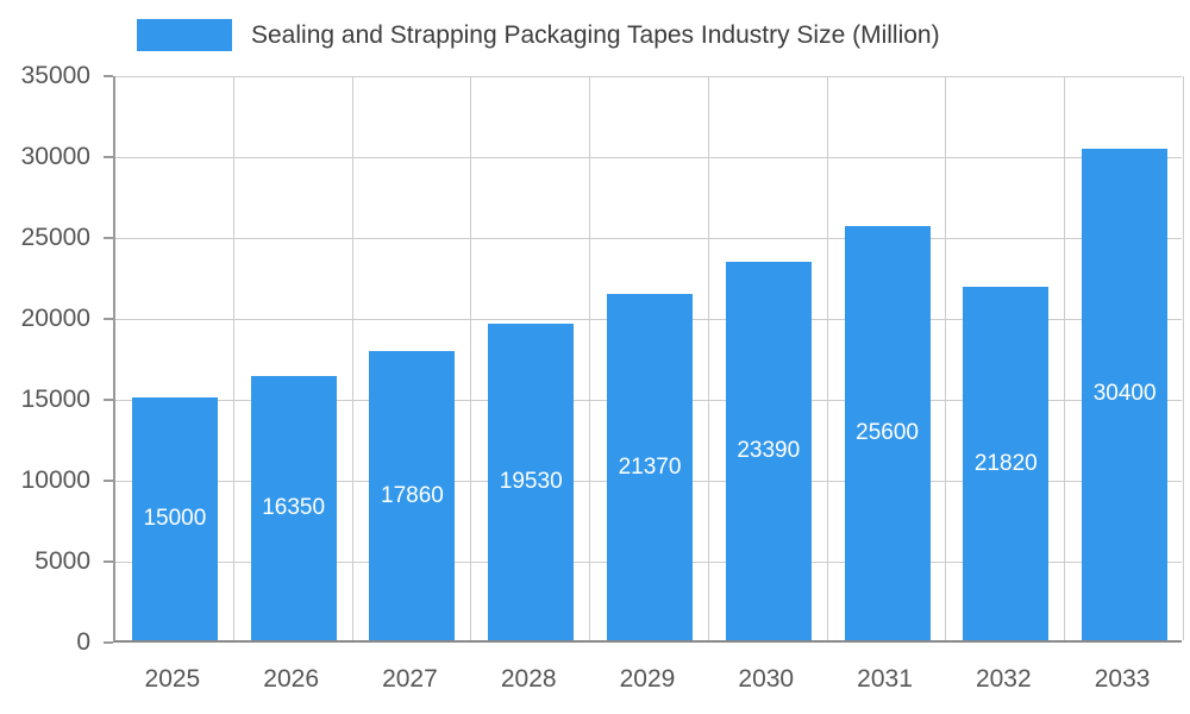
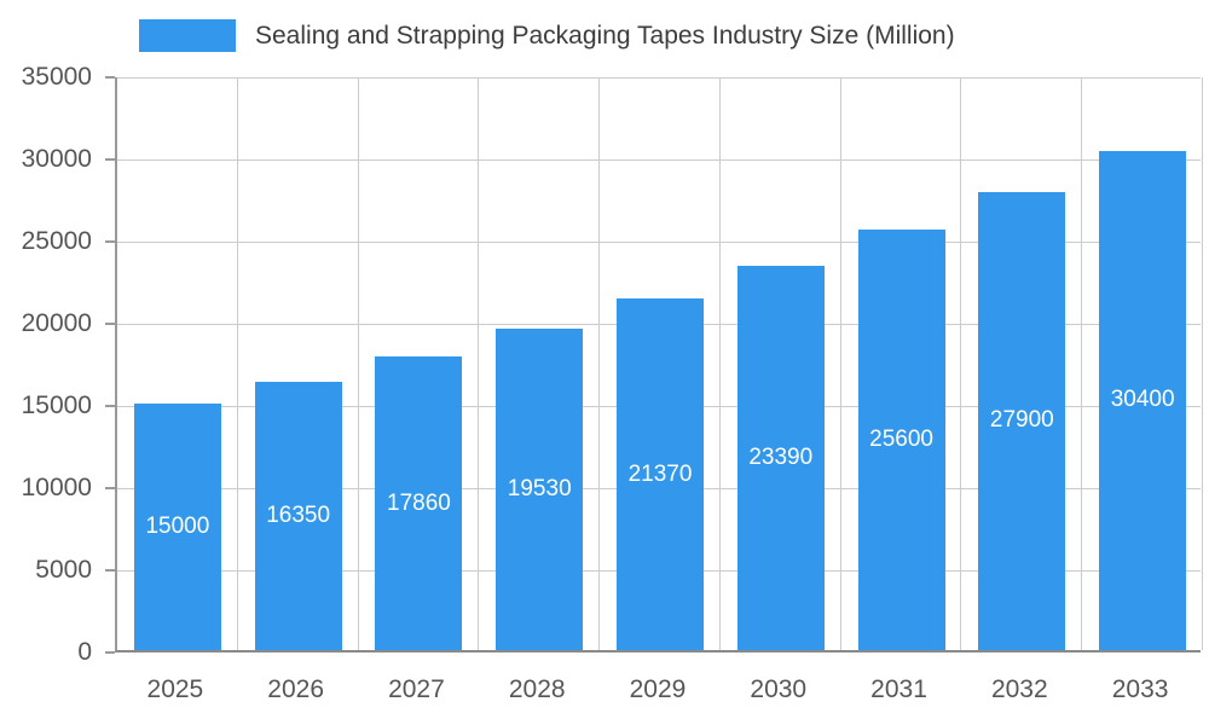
2032: 21820 -> 27900
